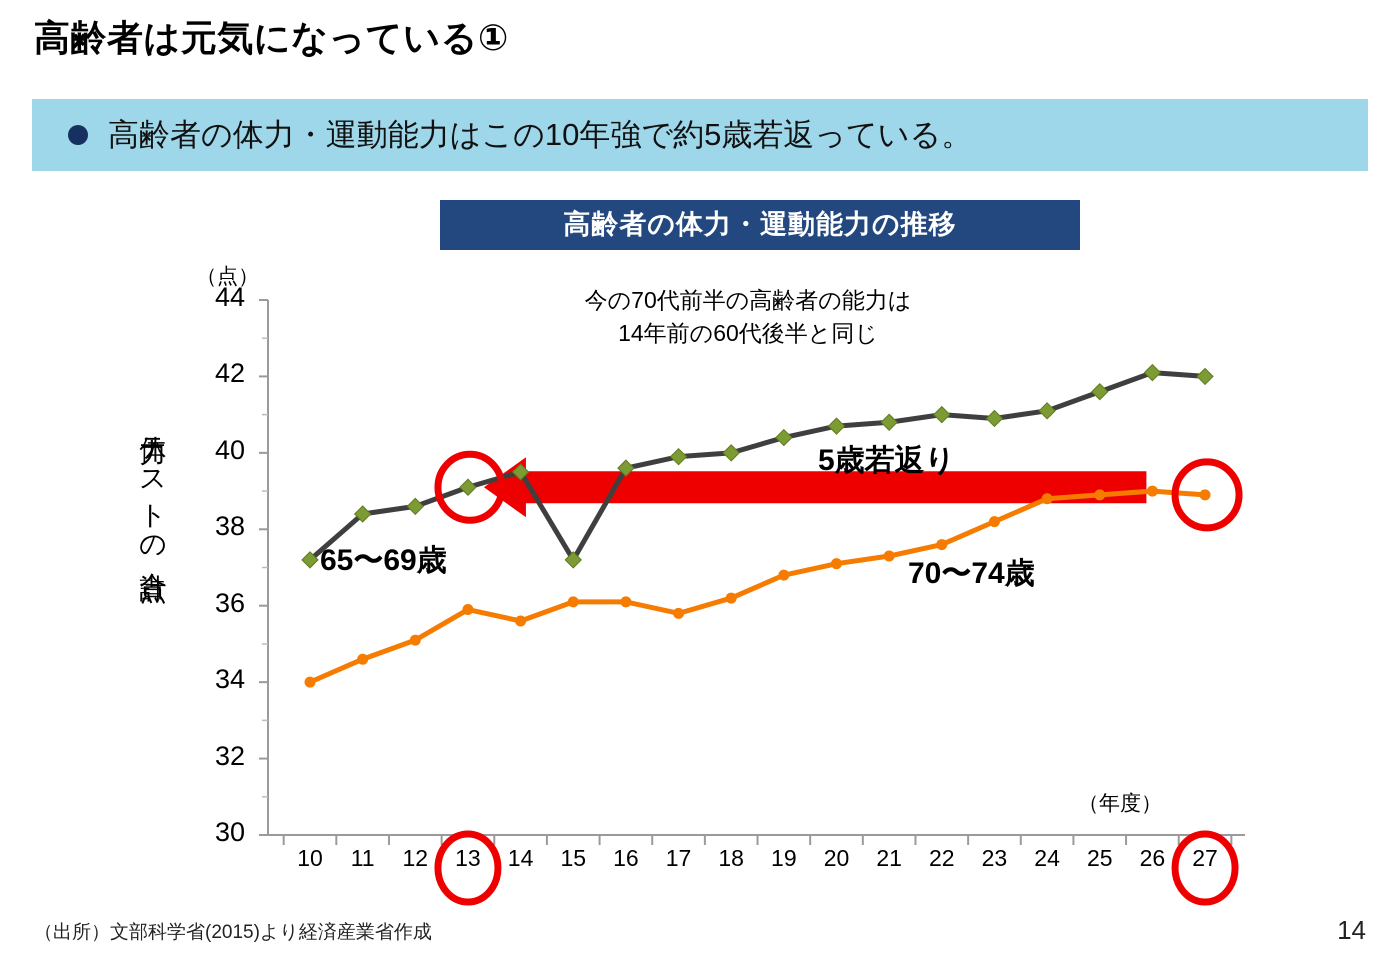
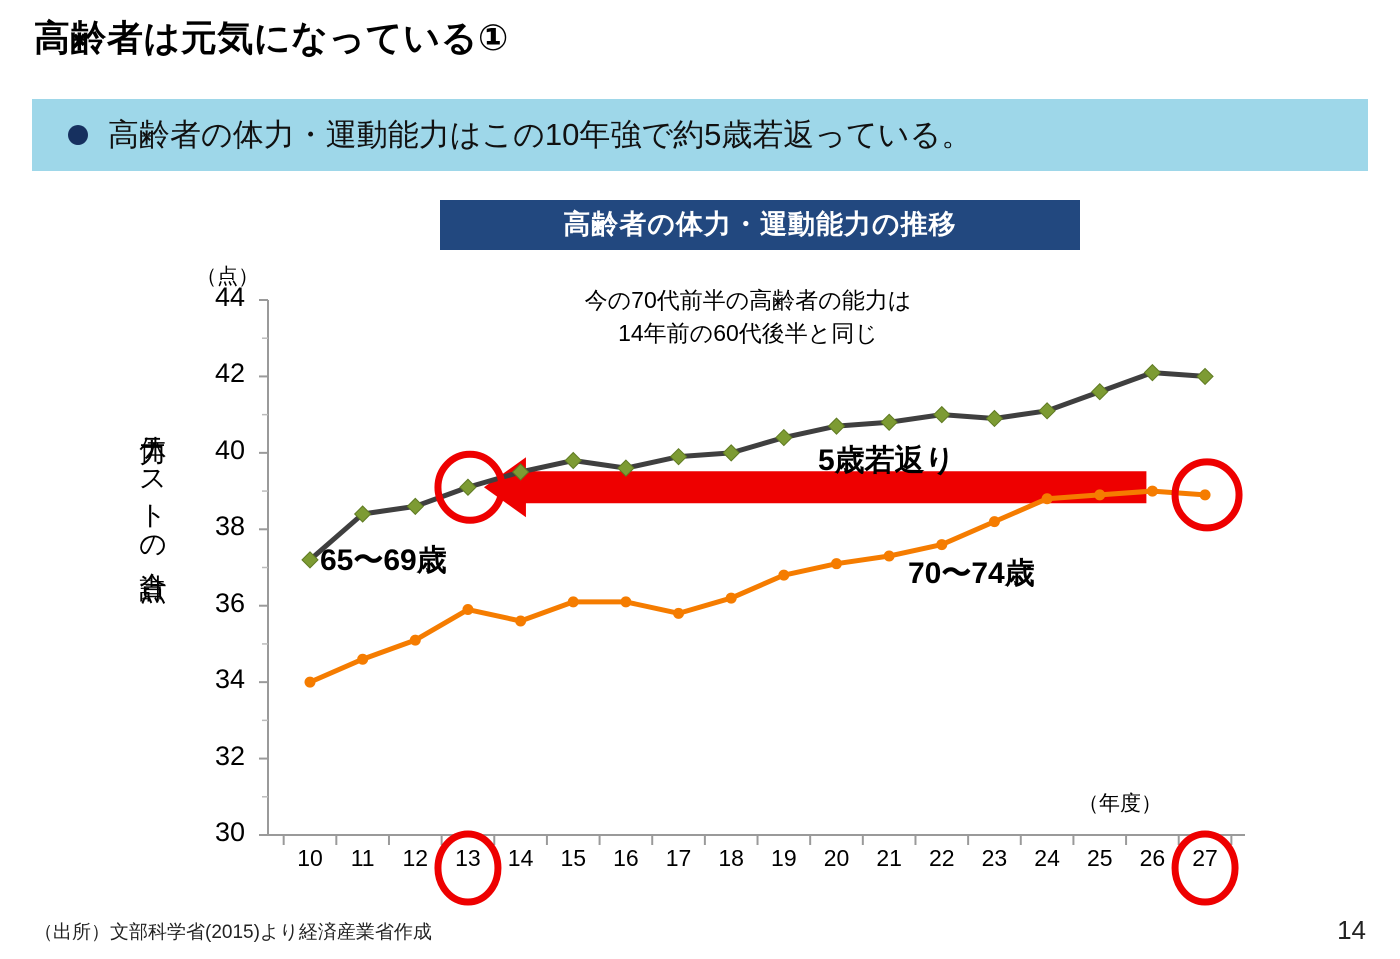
65〜69歳/15: 37.2 -> 39.8
